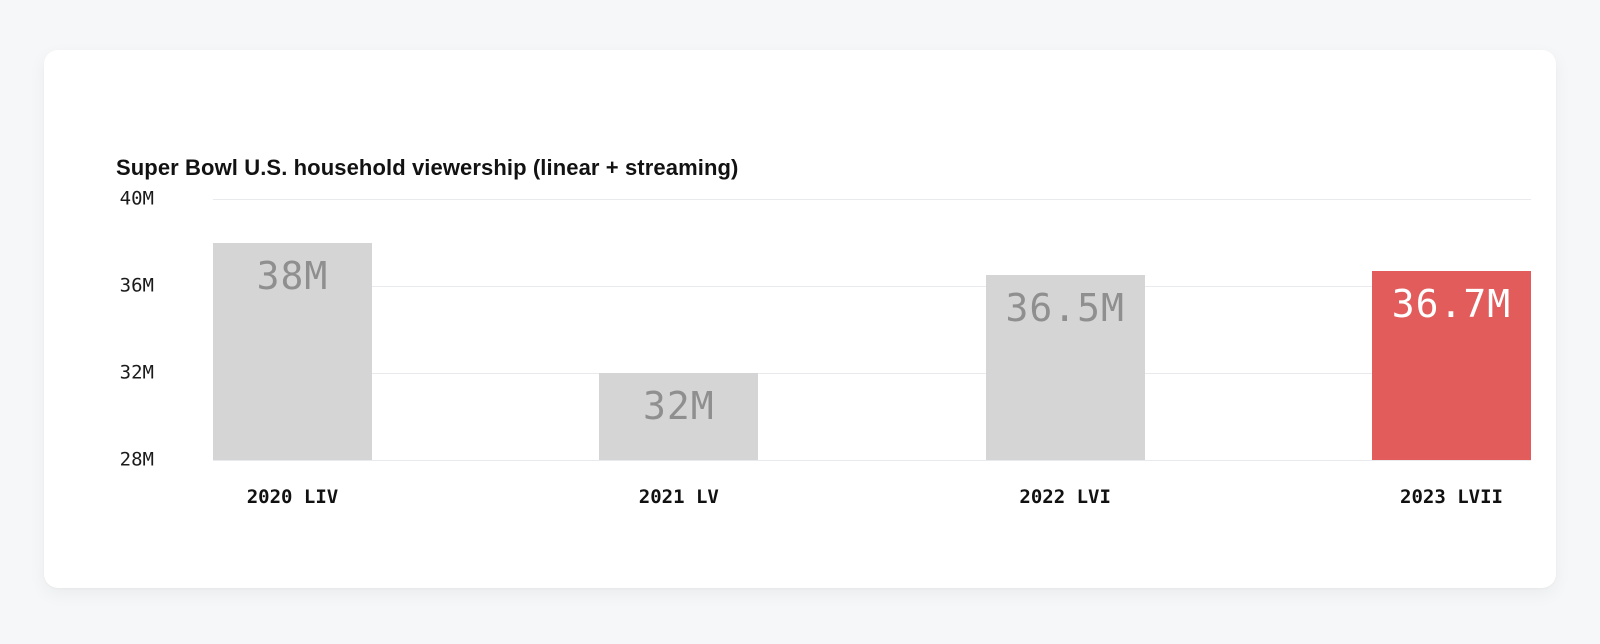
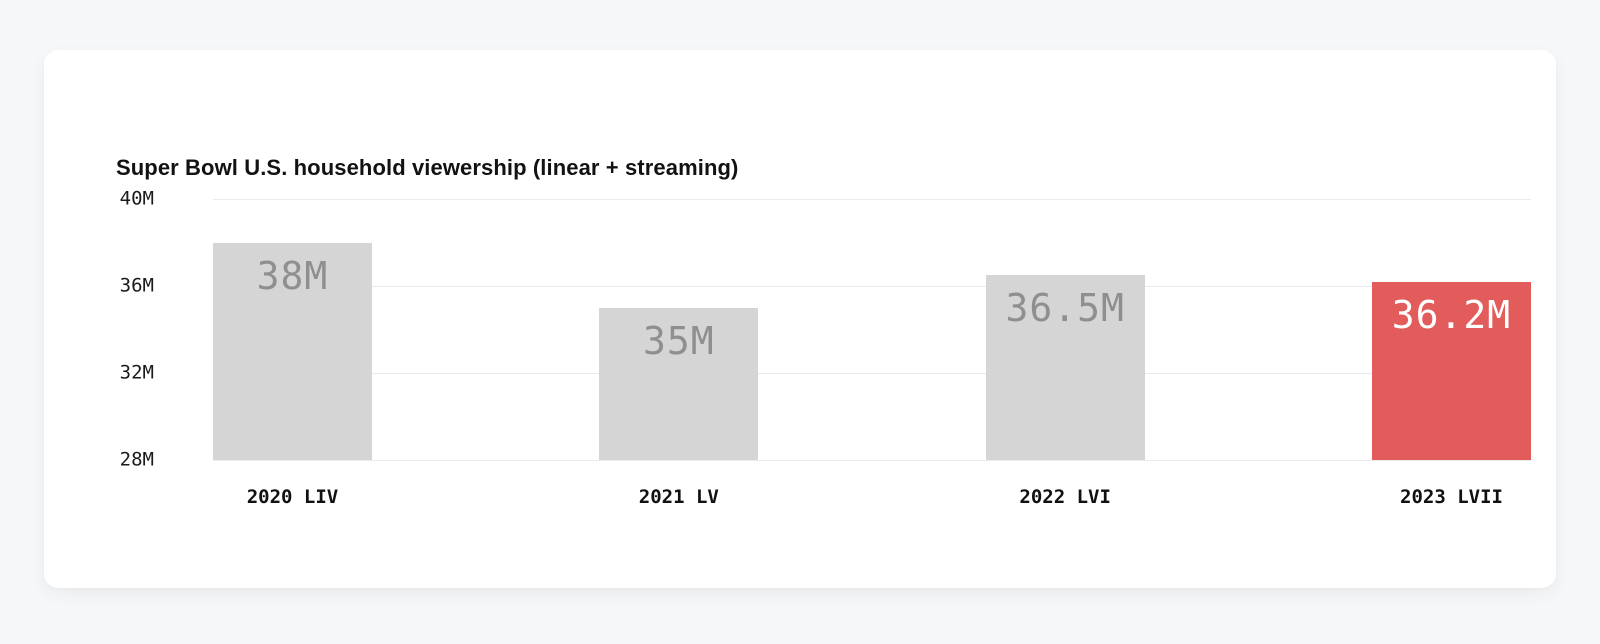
2021 LV: 32M -> 35M
2023 LVII: 36.7M -> 36.2M
